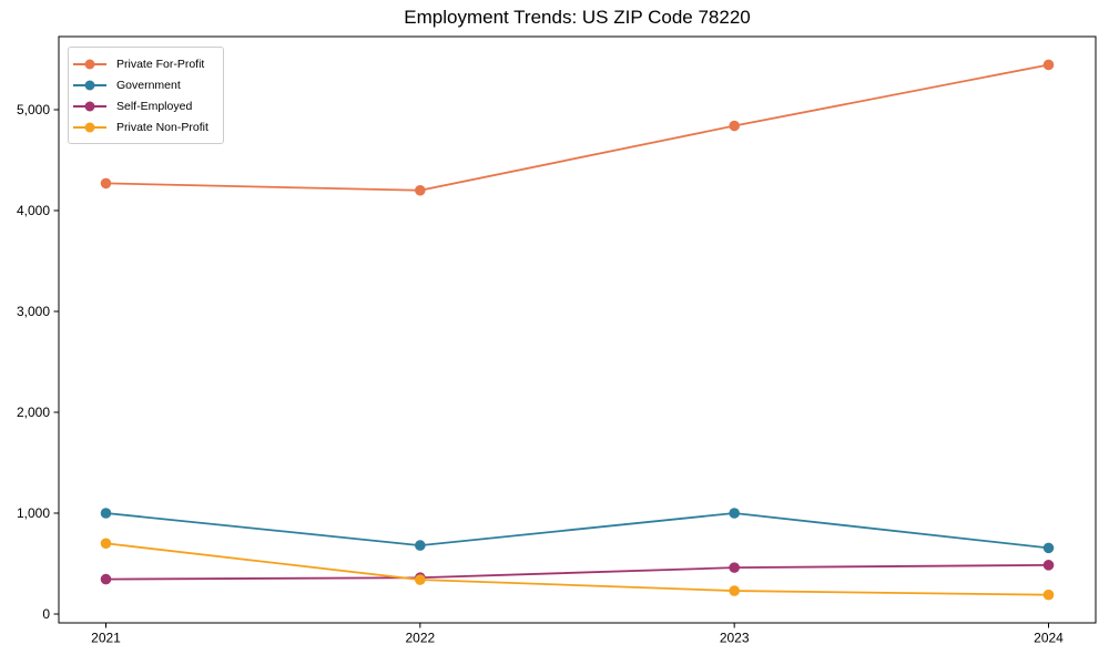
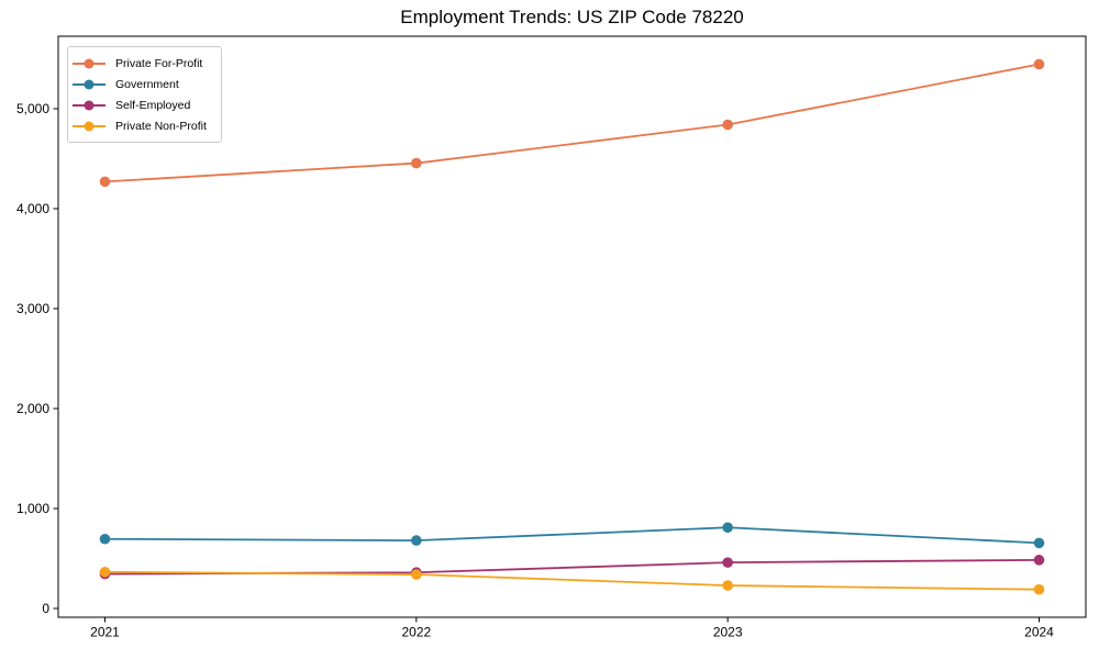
Government/2021: 1000 -> 700
Private Non-Profit/2021: 700 -> 400
Private For-Profit/2022: 4200 -> 4500
Government/2023: 1000 -> 800
